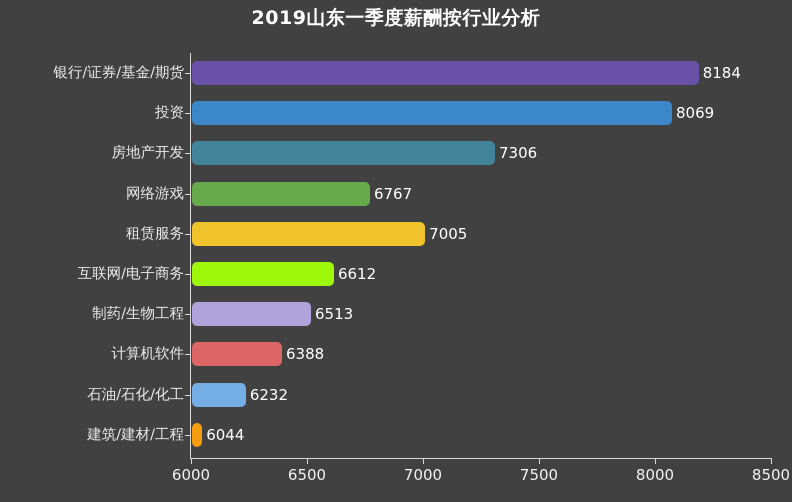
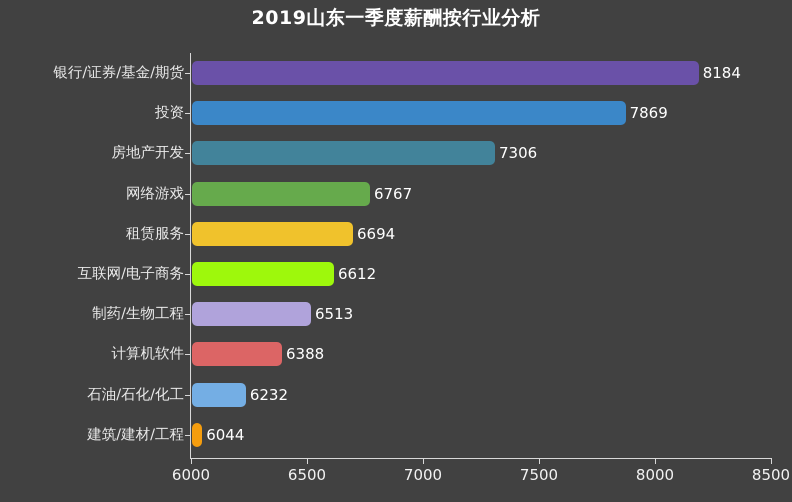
投资: 8069 -> 7869
租赁服务: 7005 -> 6694
